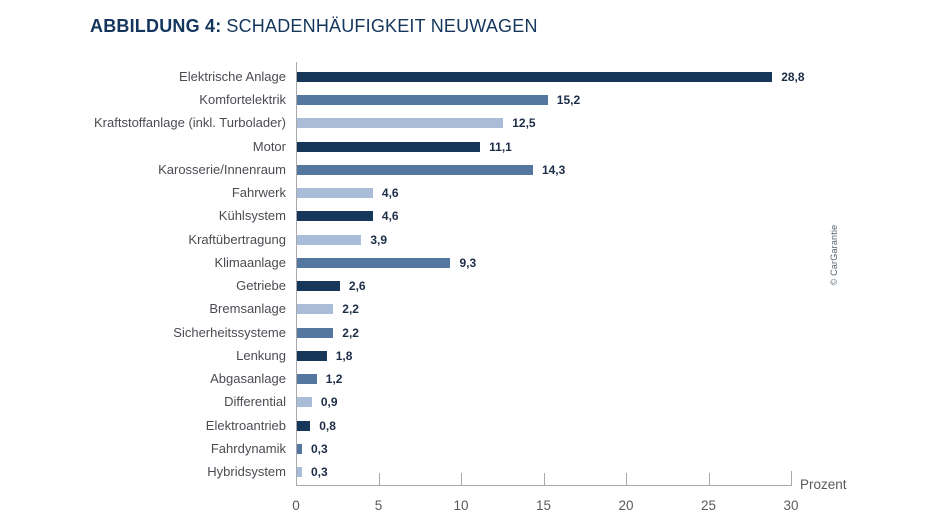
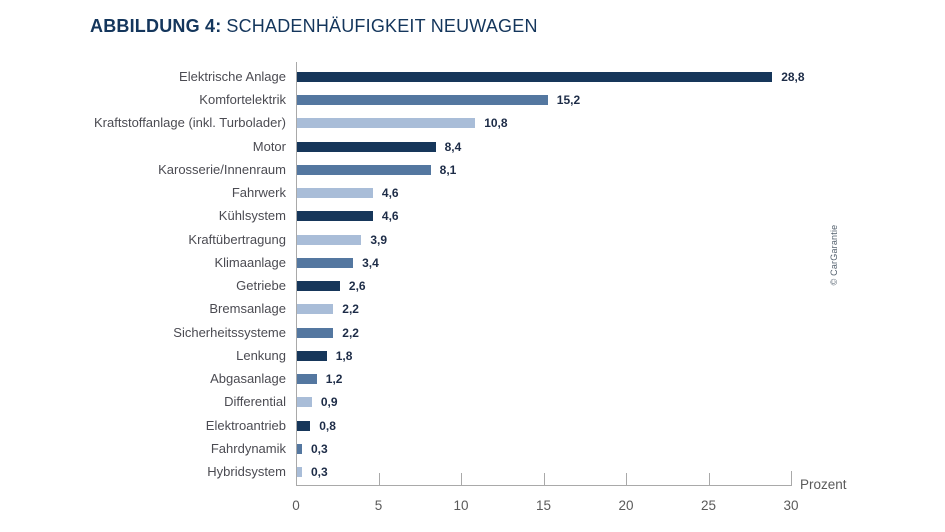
Kraftstoffanlage (inkl. Turbolader): 12,5 -> 10,8
Motor: 11,1 -> 8,4
Karosserie/Innenraum: 14,3 -> 8,1
Klimaanlage: 9,3 -> 3,4
